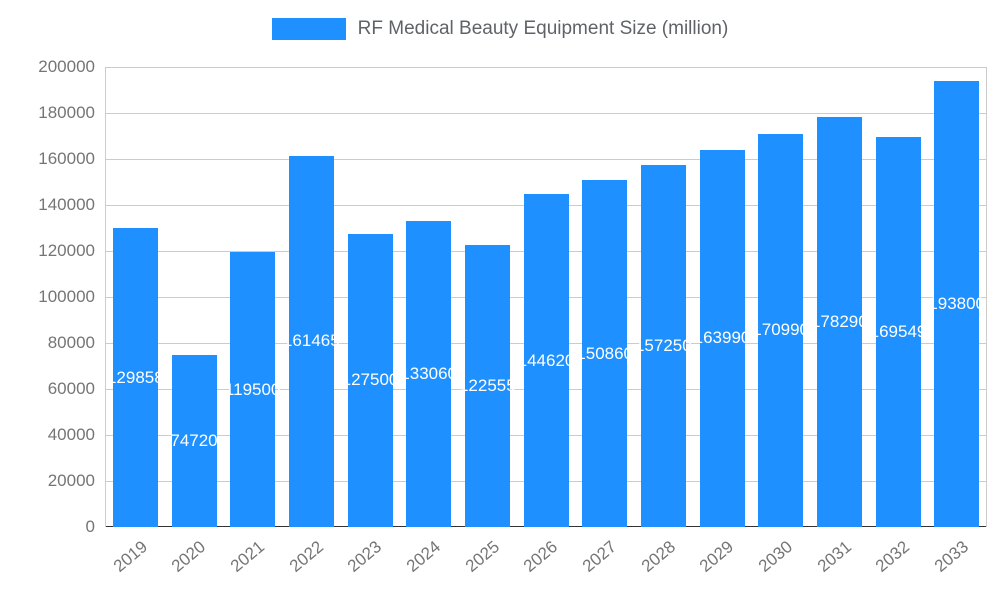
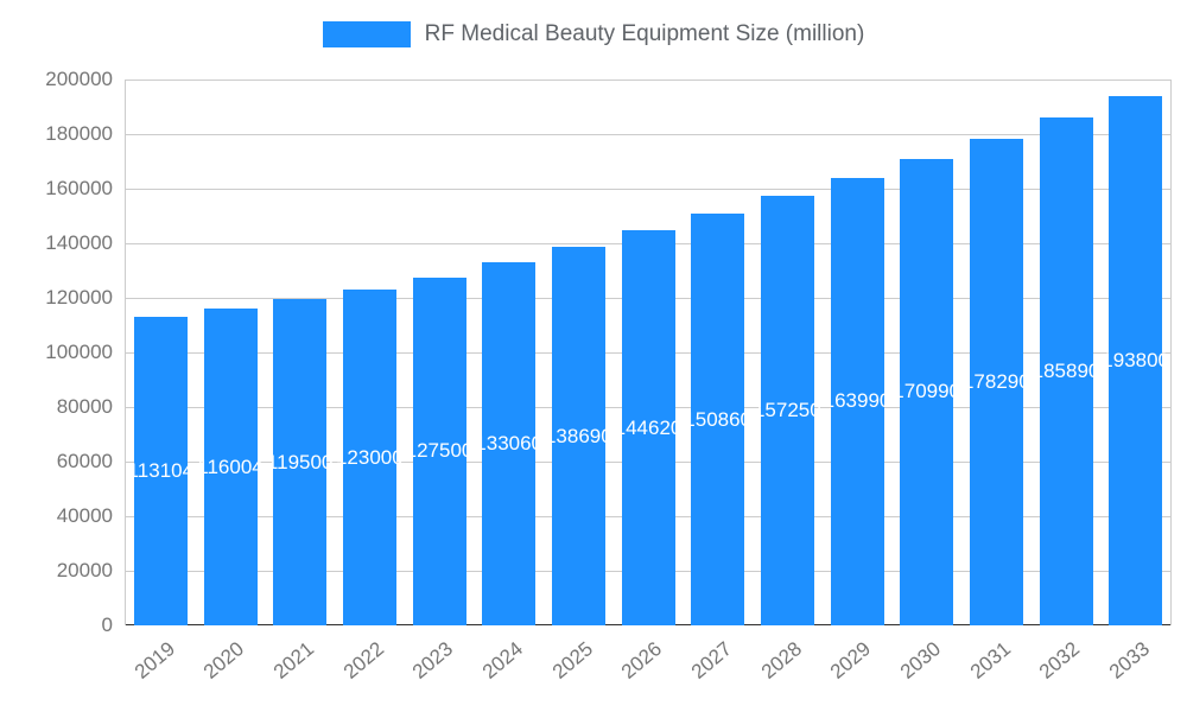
2019: 129858 -> 113104
2020: 74720 -> 116004
2022: 161465 -> 123000
2025: 122555 -> 138690
2032: 169549 -> 185890
